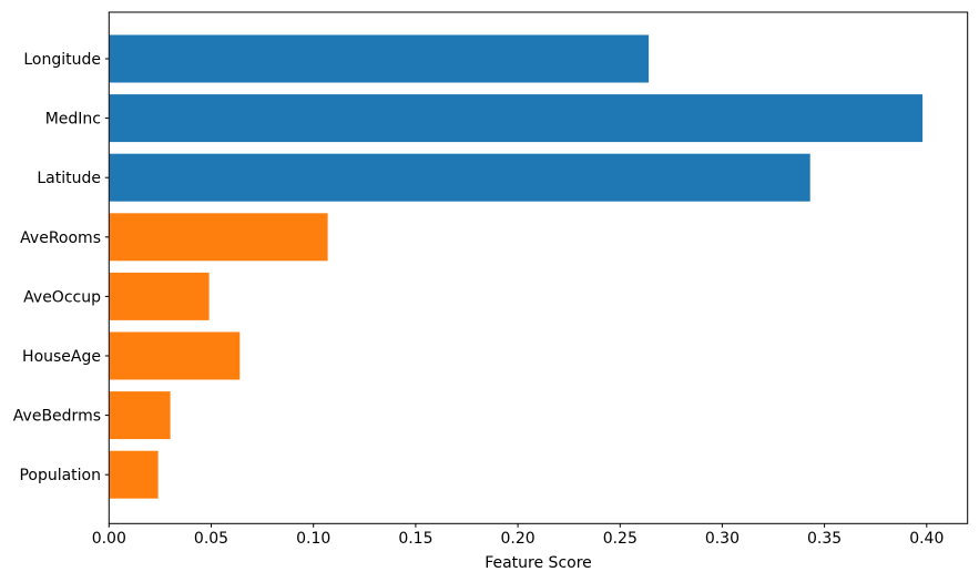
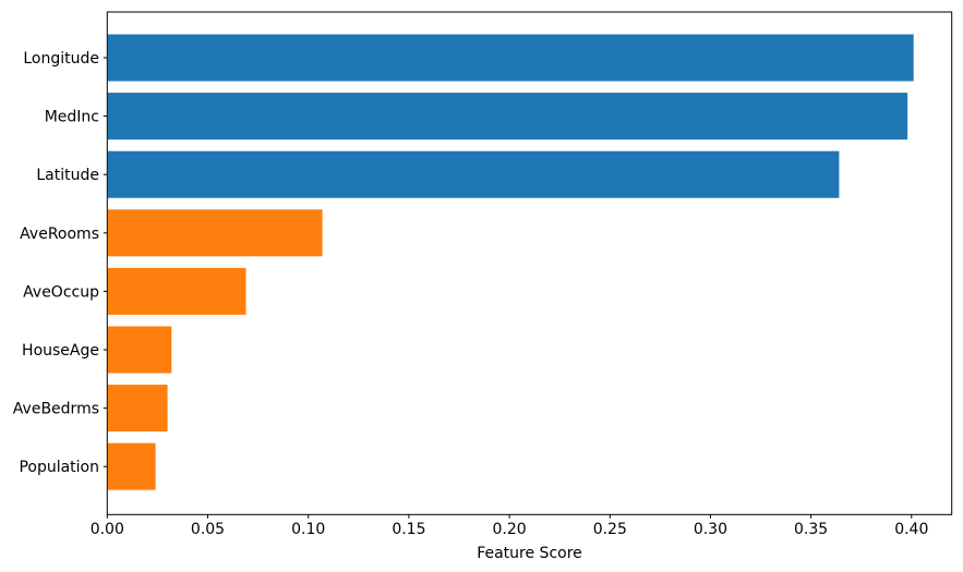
Longitude: 0.264 -> 0.401
Latitude: 0.343 -> 0.364
AveOccup: 0.049 -> 0.069
HouseAge: 0.064 -> 0.032
